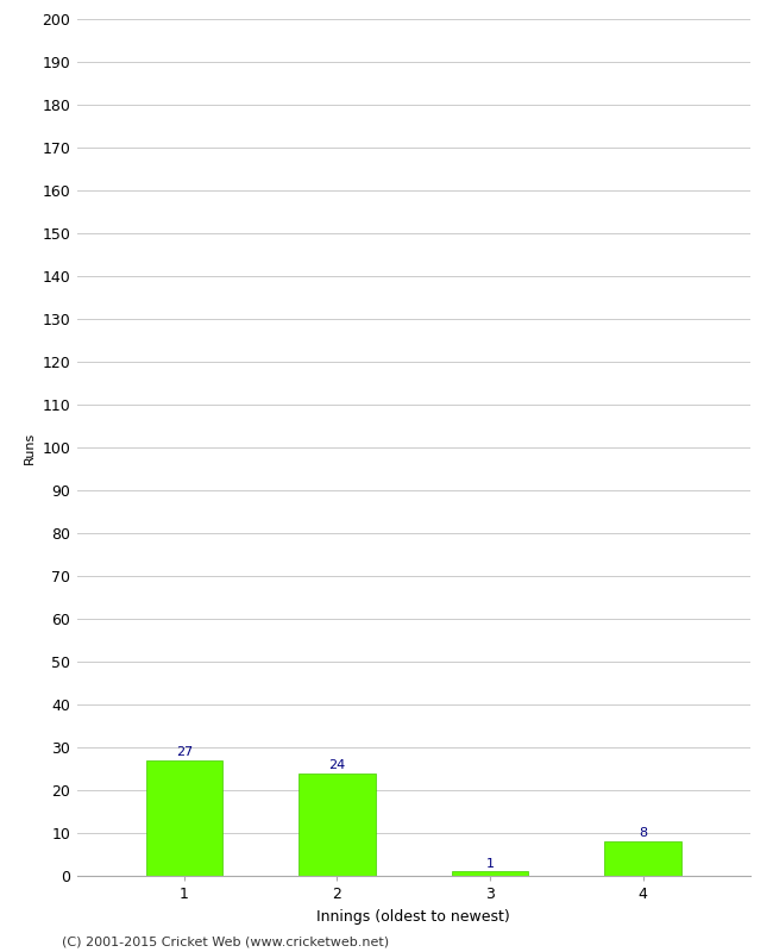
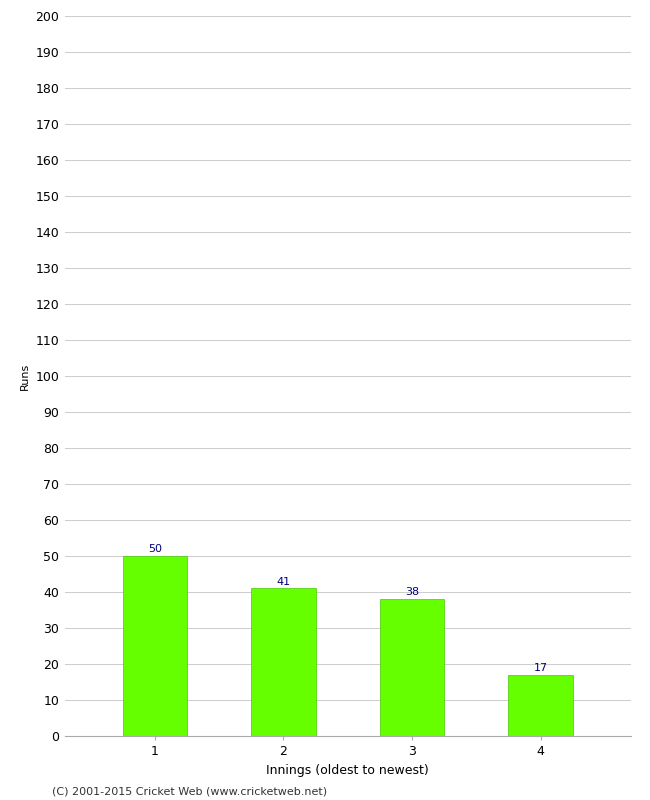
1: 27 -> 50
2: 24 -> 41
3: 1 -> 38
4: 8 -> 17
